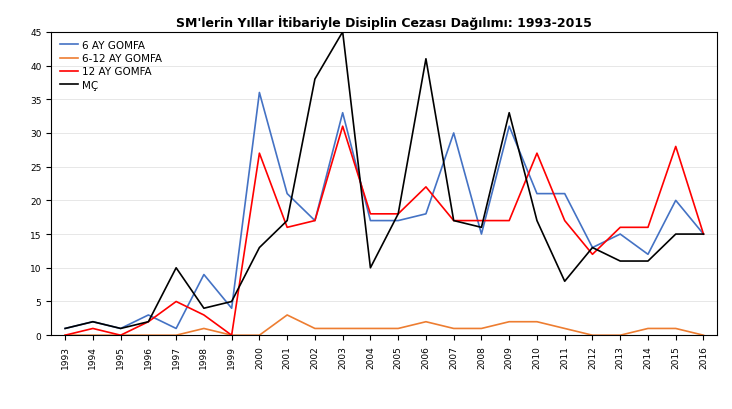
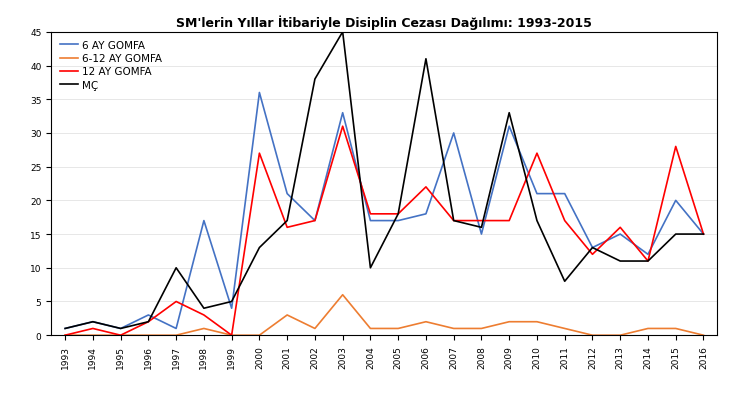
6 AY GOMFA/1998: 9 -> 17
6-12 AY GOMFA/2003: 1 -> 6
12 AY GOMFA/2014: 16 -> 11
